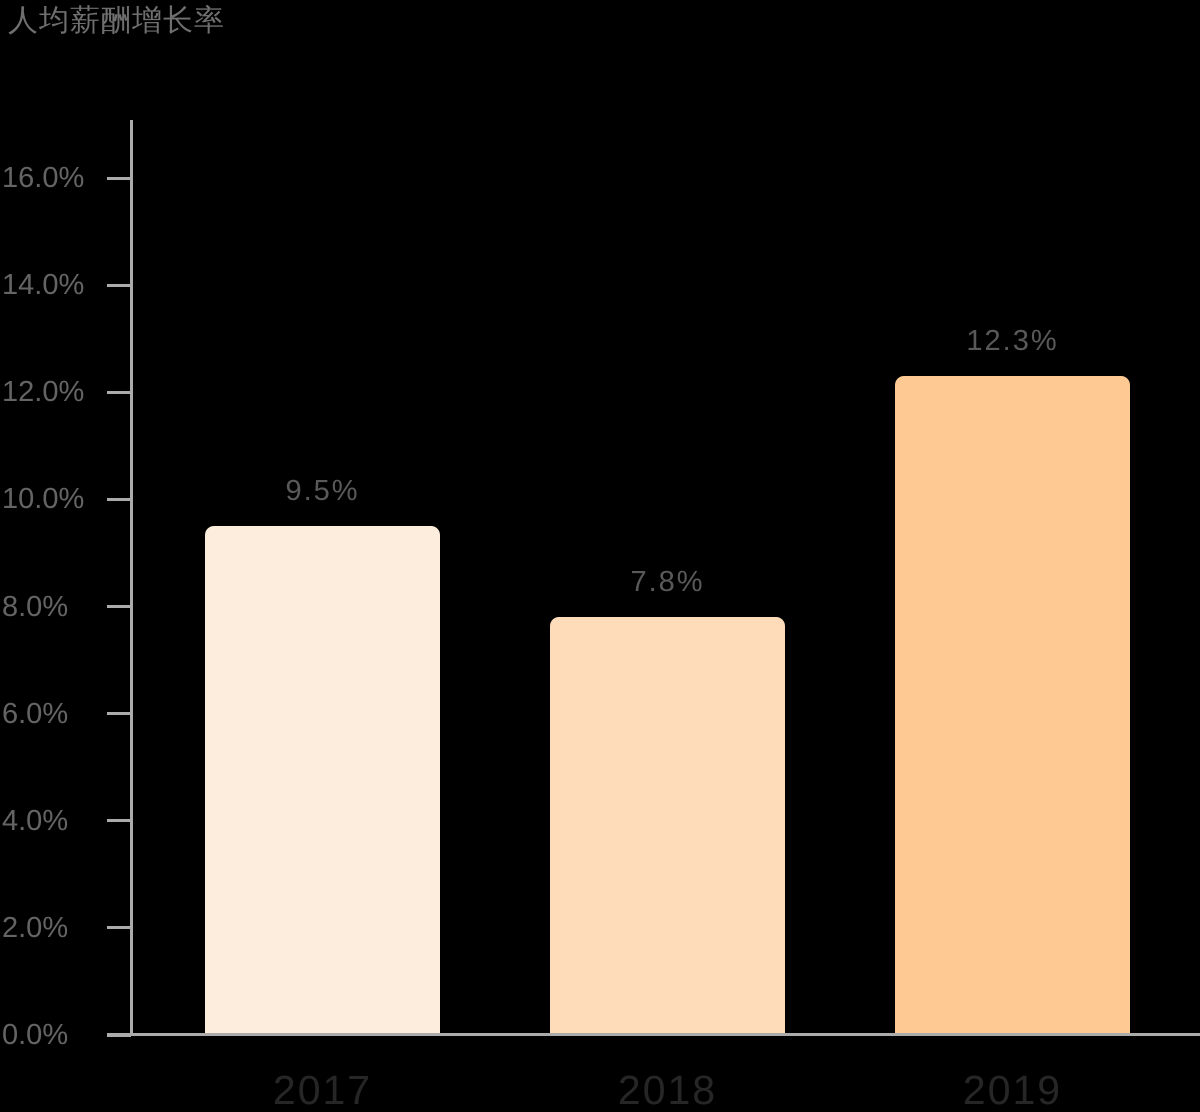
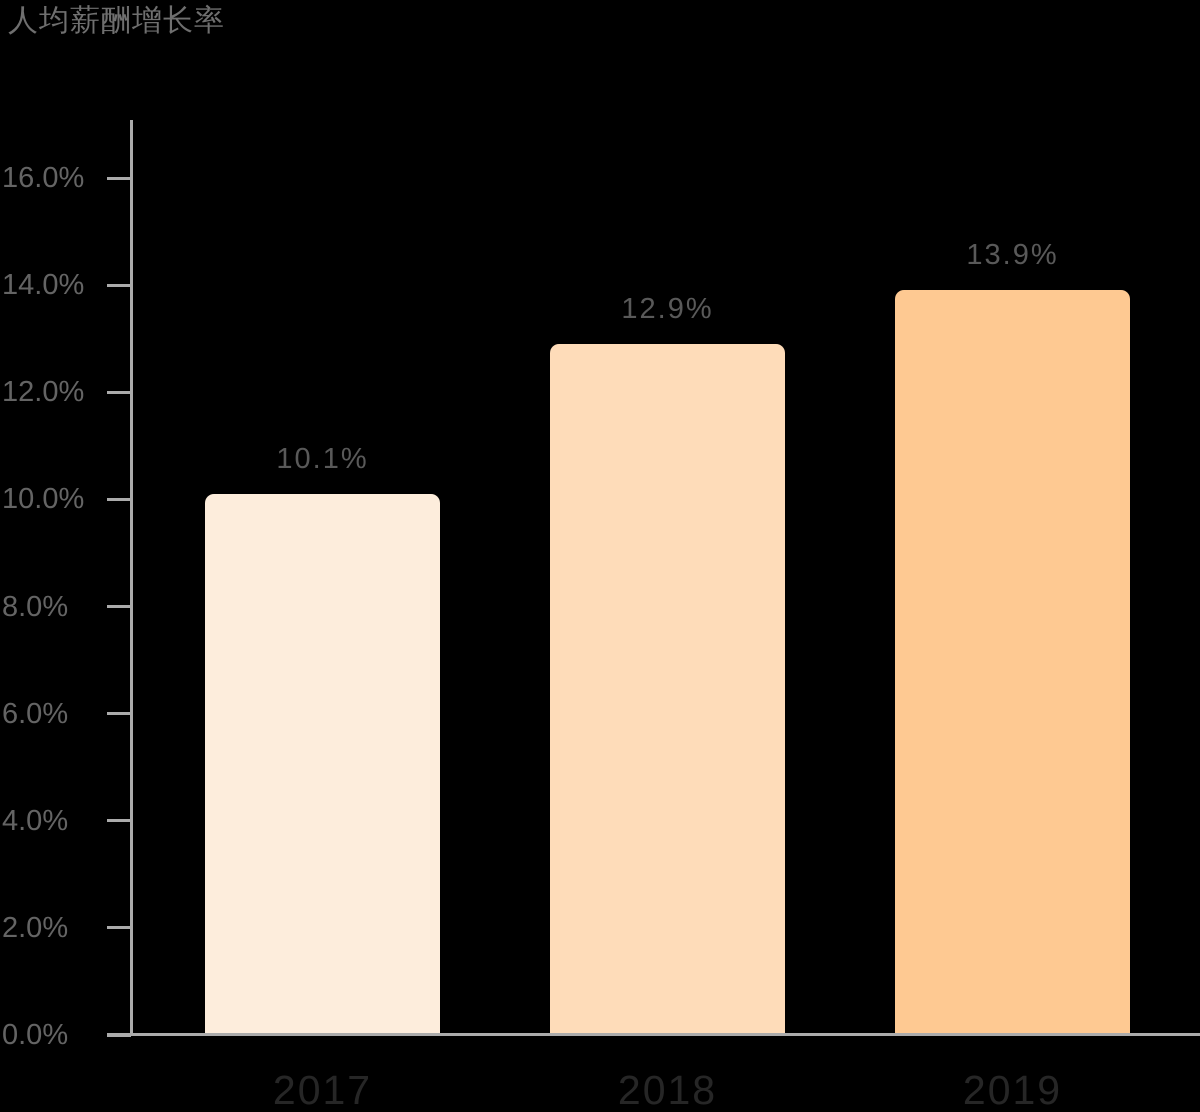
2017: 9.5% -> 10.1%
2018: 7.8% -> 12.9%
2019: 12.3% -> 13.9%
